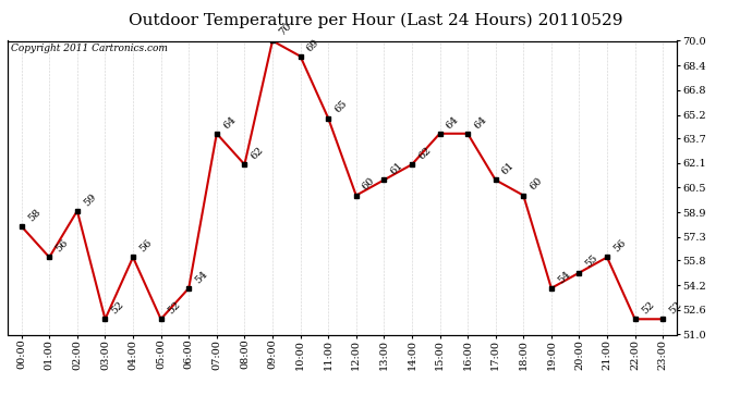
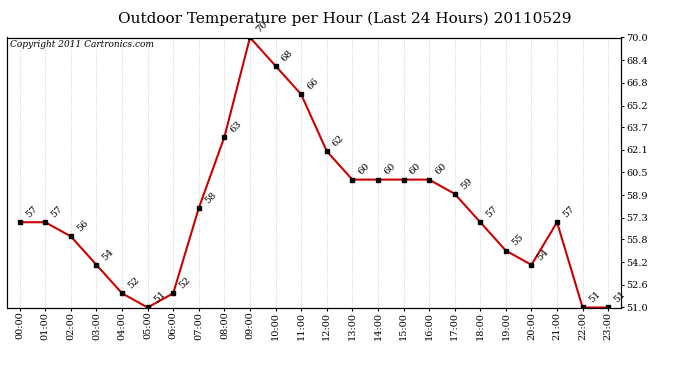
00:00: 58 -> 57
01:00: 56 -> 57
02:00: 59 -> 56
03:00: 52 -> 54
04:00: 56 -> 52
05:00: 52 -> 51
06:00: 54 -> 52
07:00: 64 -> 58
08:00: 62 -> 63
10:00: 69 -> 68
11:00: 65 -> 66
12:00: 60 -> 62
13:00: 61 -> 60
14:00: 62 -> 60
15:00: 64 -> 60
16:00: 64 -> 60
17:00: 61 -> 59
18:00: 60 -> 57
19:00: 54 -> 55
20:00: 55 -> 54
21:00: 56 -> 57
22:00: 52 -> 51
23:00: 52 -> 51
